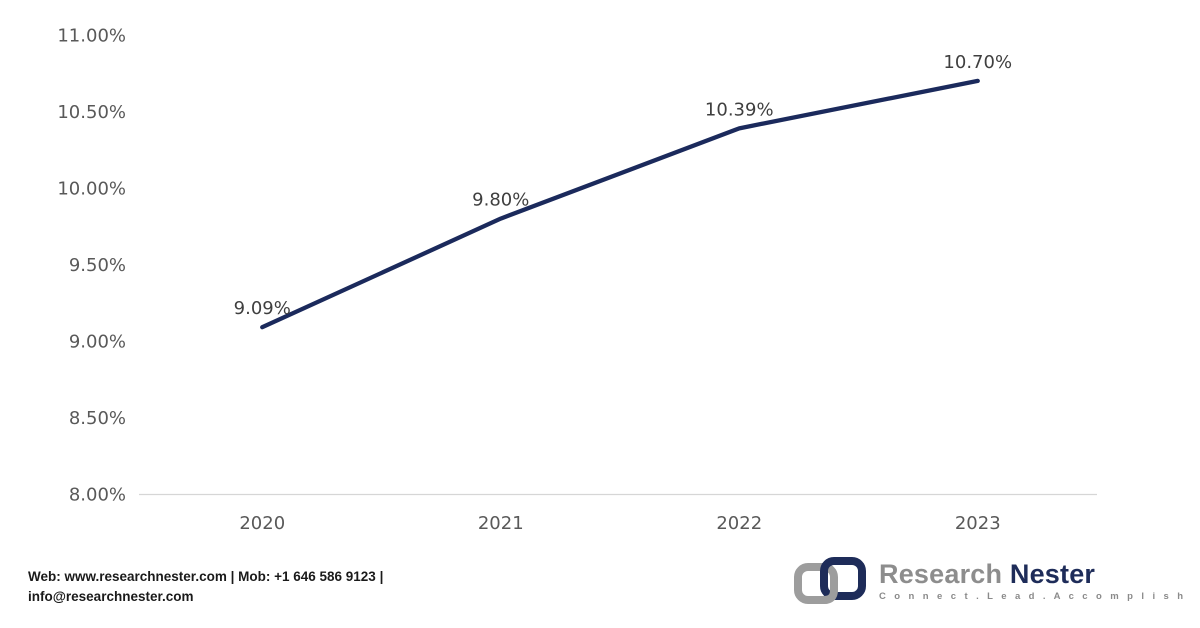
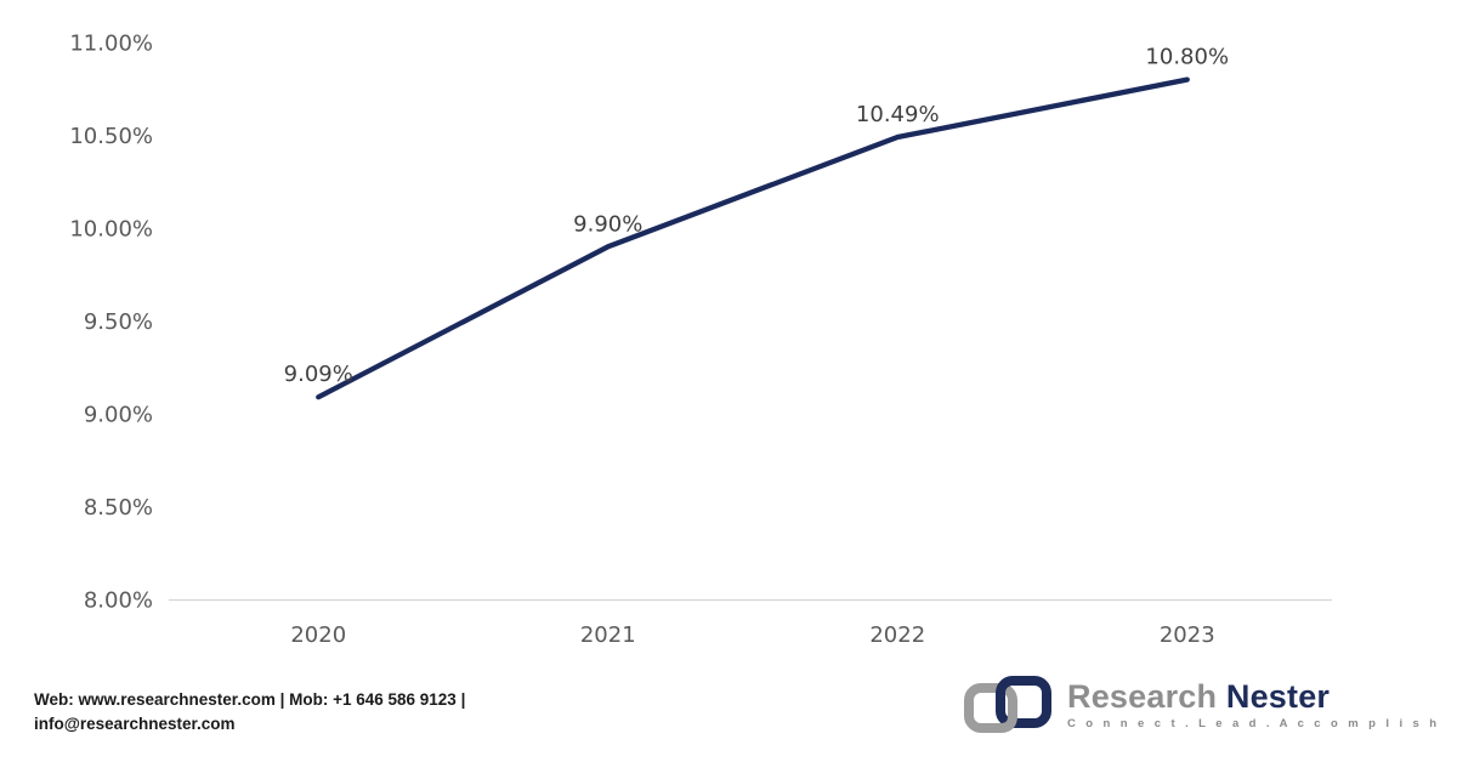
2021: 9.80% -> 9.90%
2022: 10.39% -> 10.49%
2023: 10.70% -> 10.80%
